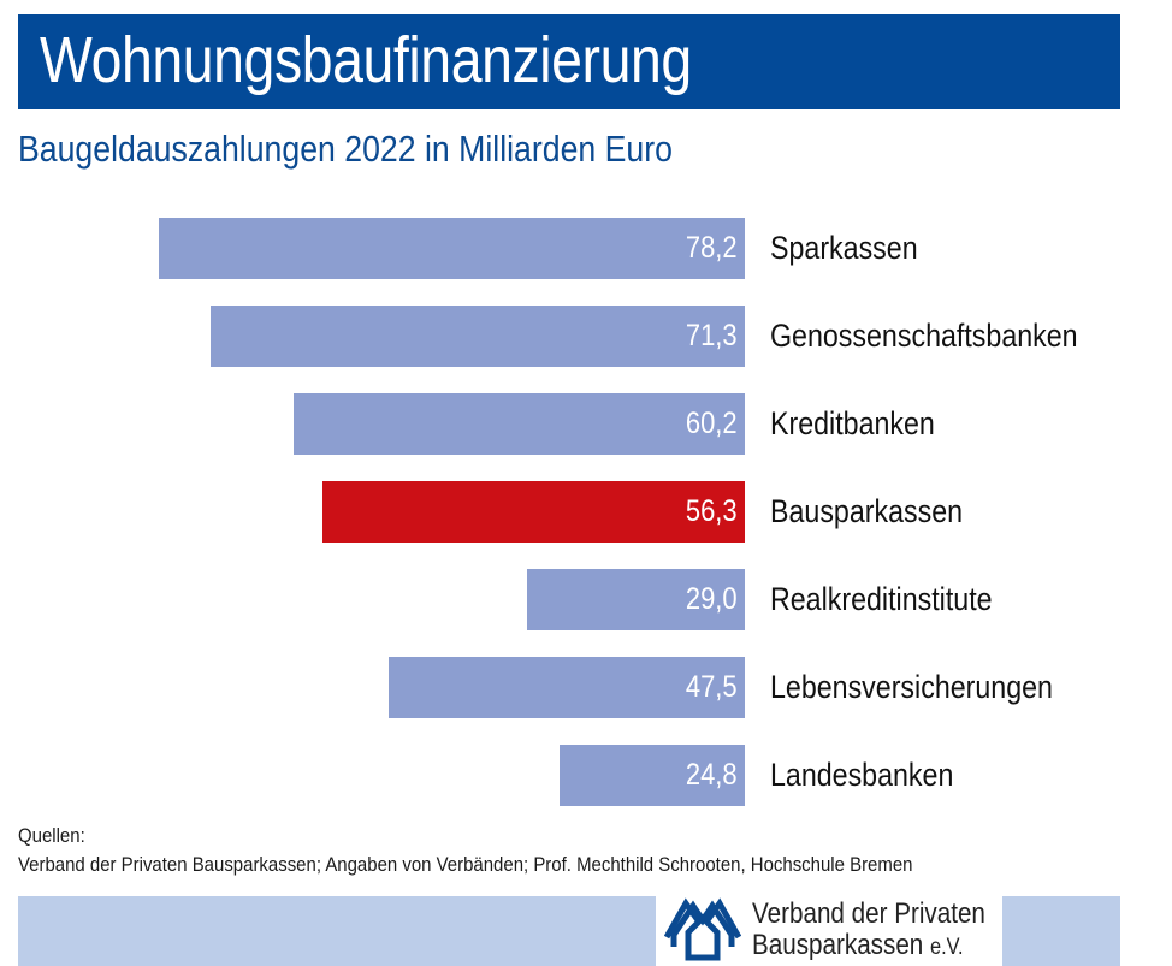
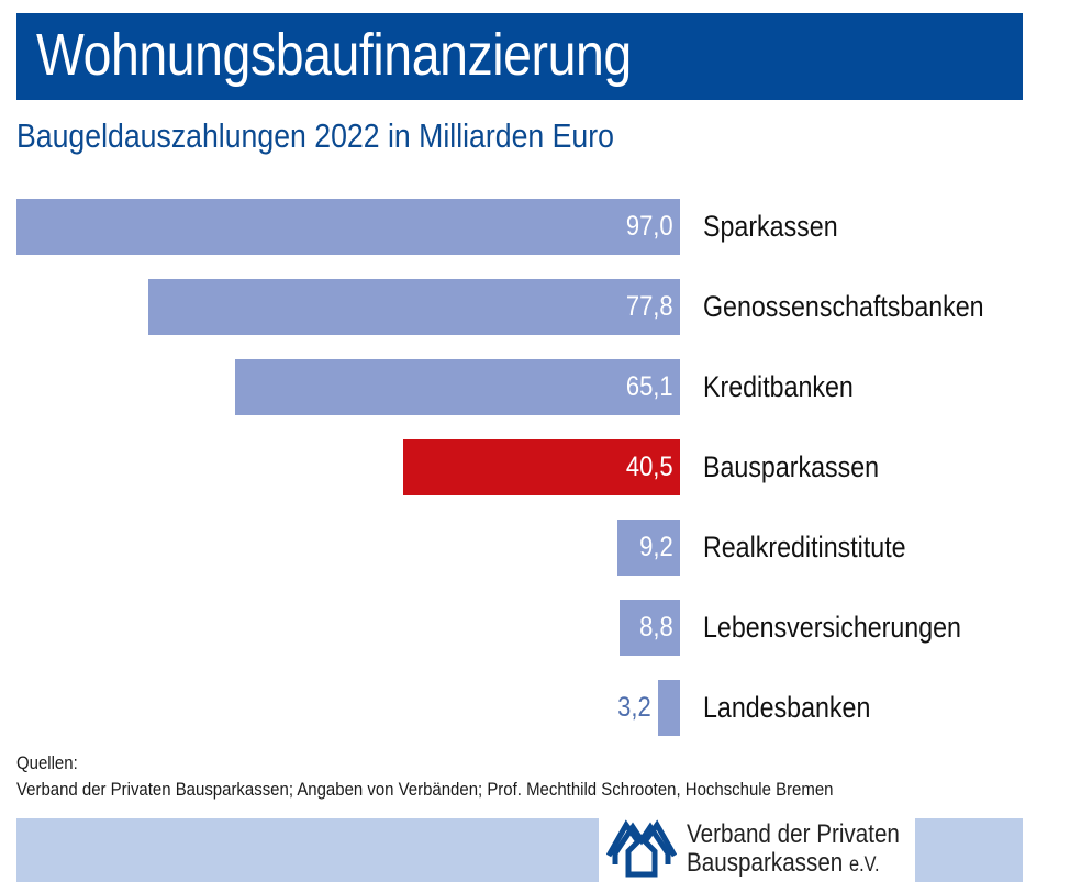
Sparkassen: 78,2 -> 97,0
Genossenschaftsbanken: 71,3 -> 77,8
Kreditbanken: 60,2 -> 65,1
Bausparkassen: 56,3 -> 40,5
Realkreditinstitute: 29,0 -> 9,2
Lebensversicherungen: 47,5 -> 8,8
Landesbanken: 24,8 -> 3,2
